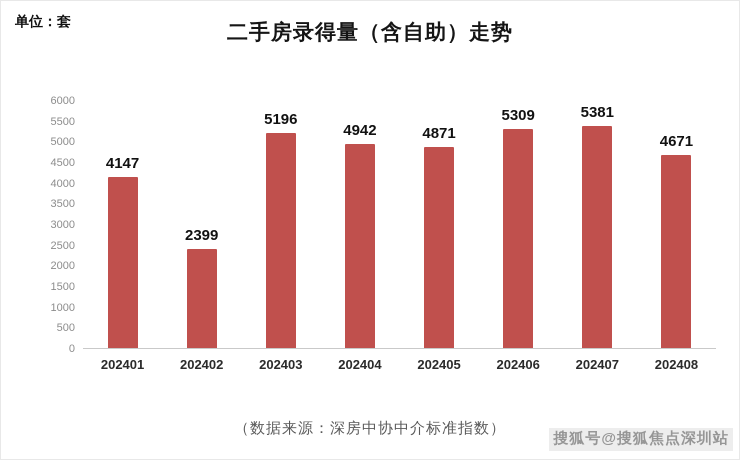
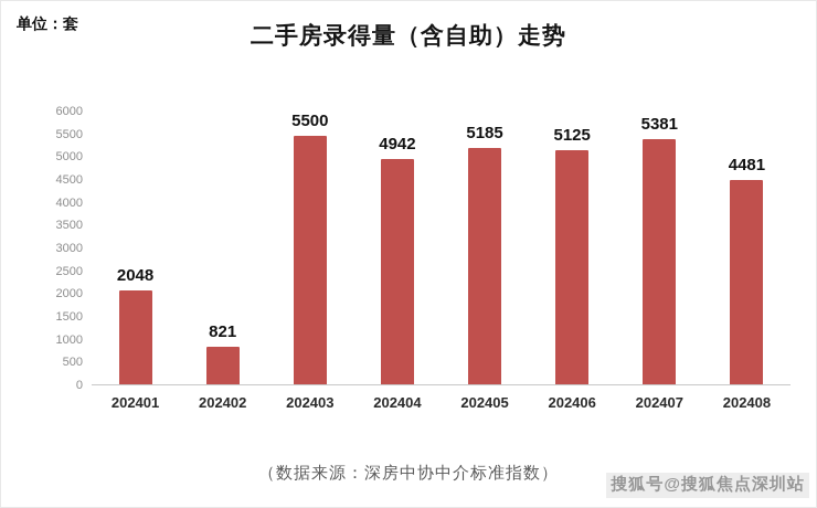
202401: 4147 -> 2048
202402: 2399 -> 821
202403: 5196 -> 5500
202405: 4871 -> 5185
202406: 5309 -> 5125
202408: 4671 -> 4481
